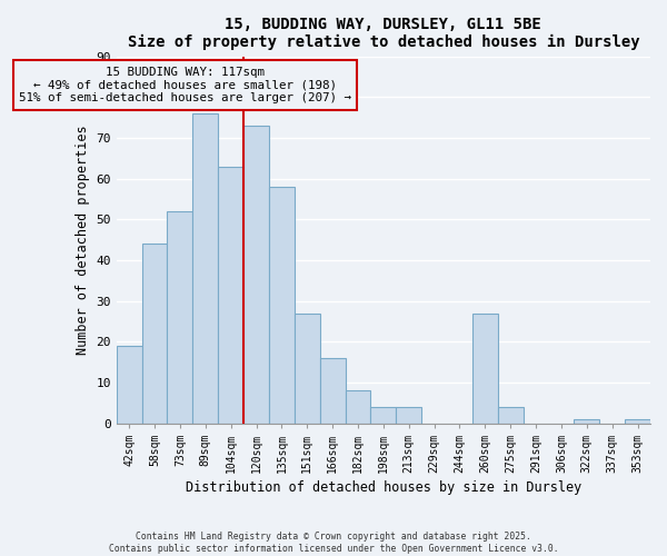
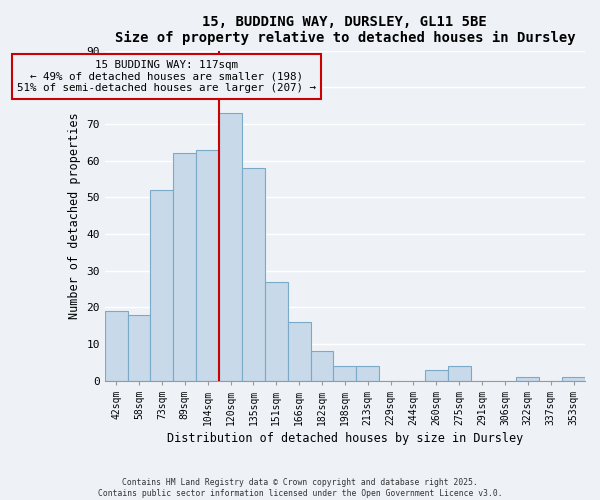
58sqm: 44 -> 18
89sqm: 76 -> 62
260sqm: 27 -> 3
